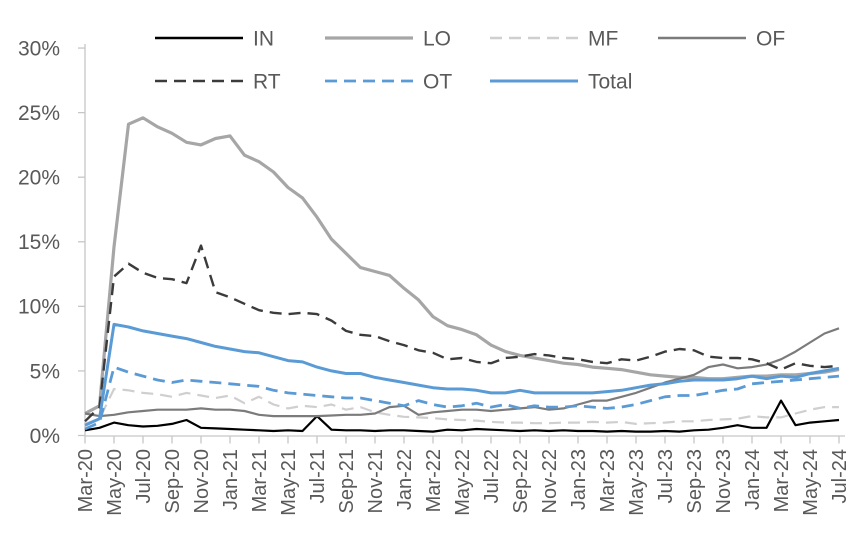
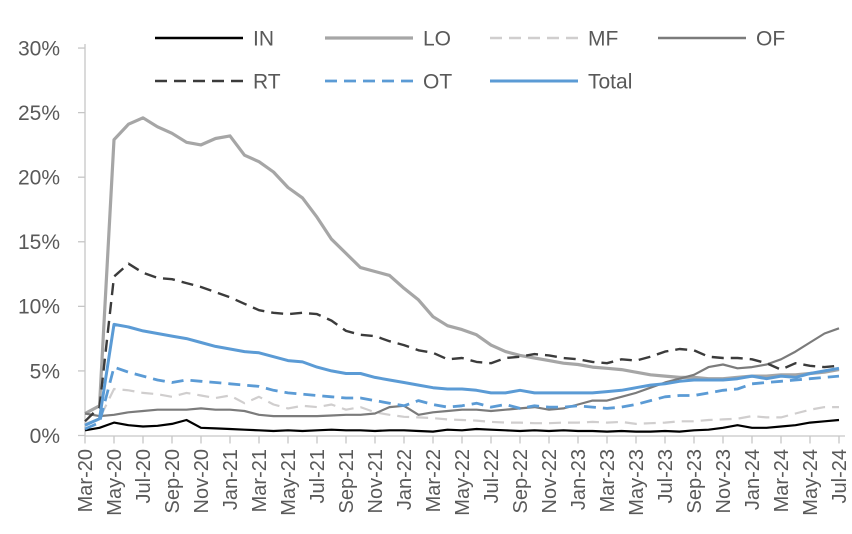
LO/May-20: 14.6% -> 22.9%
RT/Nov-20: 14.7% -> 11.5%
IN/Jul-21: 1.5% -> 0.4%
IN/Mar-24: 2.7% -> 0.7%
